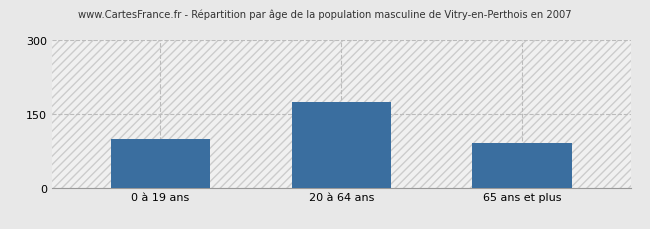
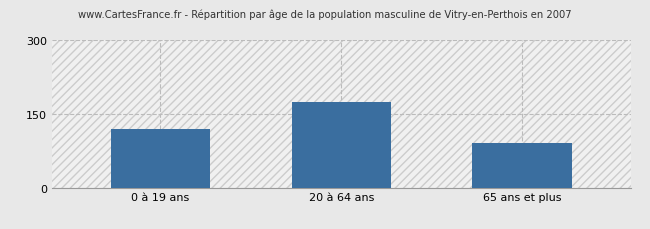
0 à 19 ans: 100 -> 120
